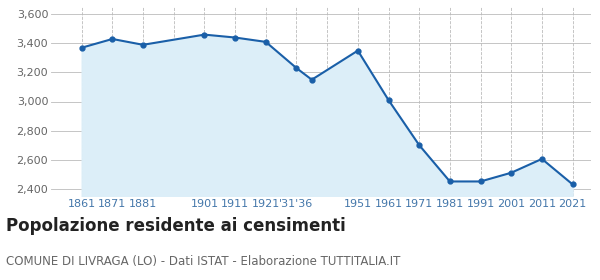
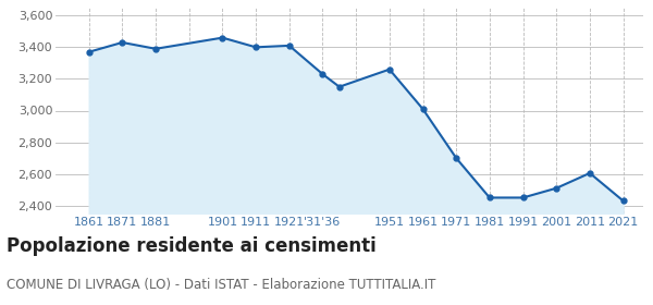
1911: 3,440 -> 3,400
1951: 3,350 -> 3,260
